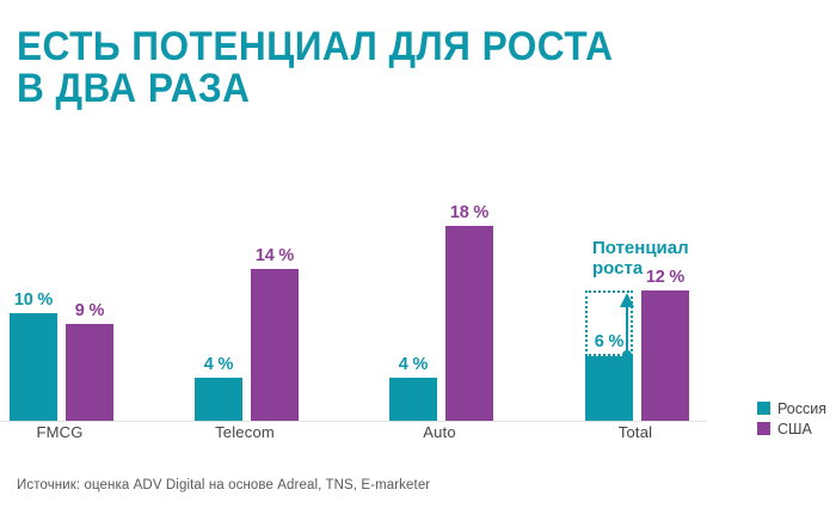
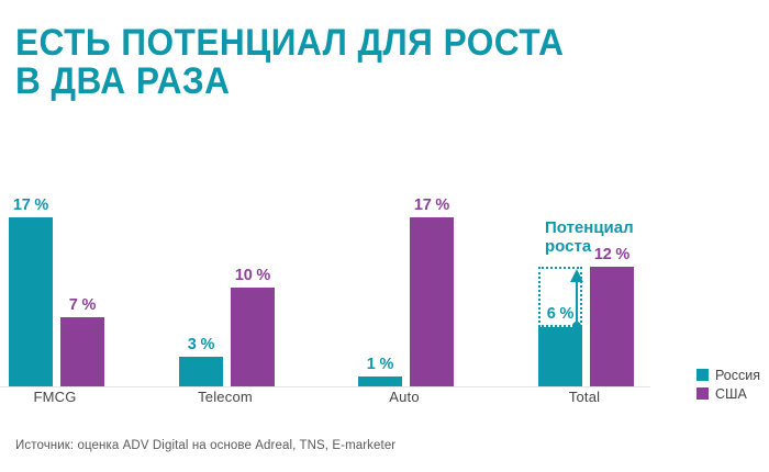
Россия/FMCG: 10 -> 17
США/FMCG: 9 -> 7
Россия/Telecom: 4 -> 3
США/Telecom: 14 -> 10
Россия/Auto: 4 -> 1
США/Auto: 18 -> 17
